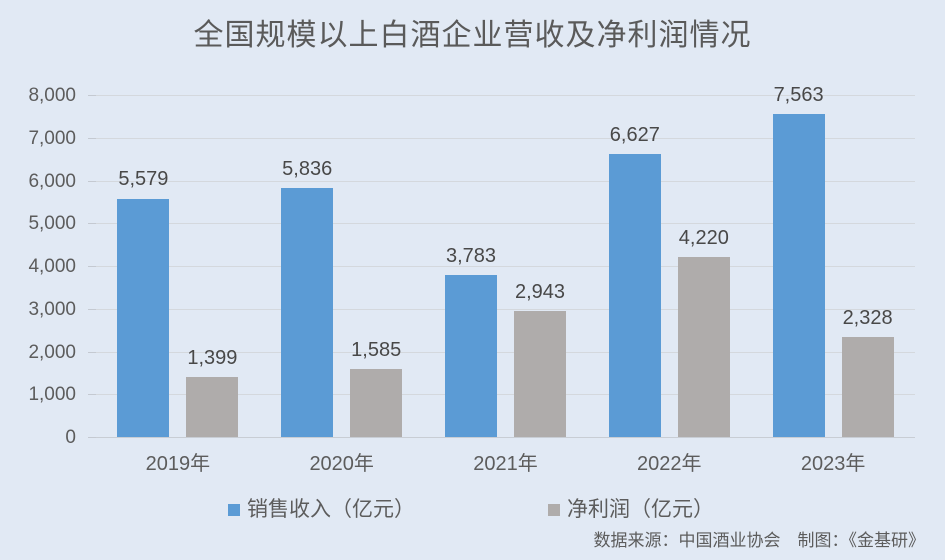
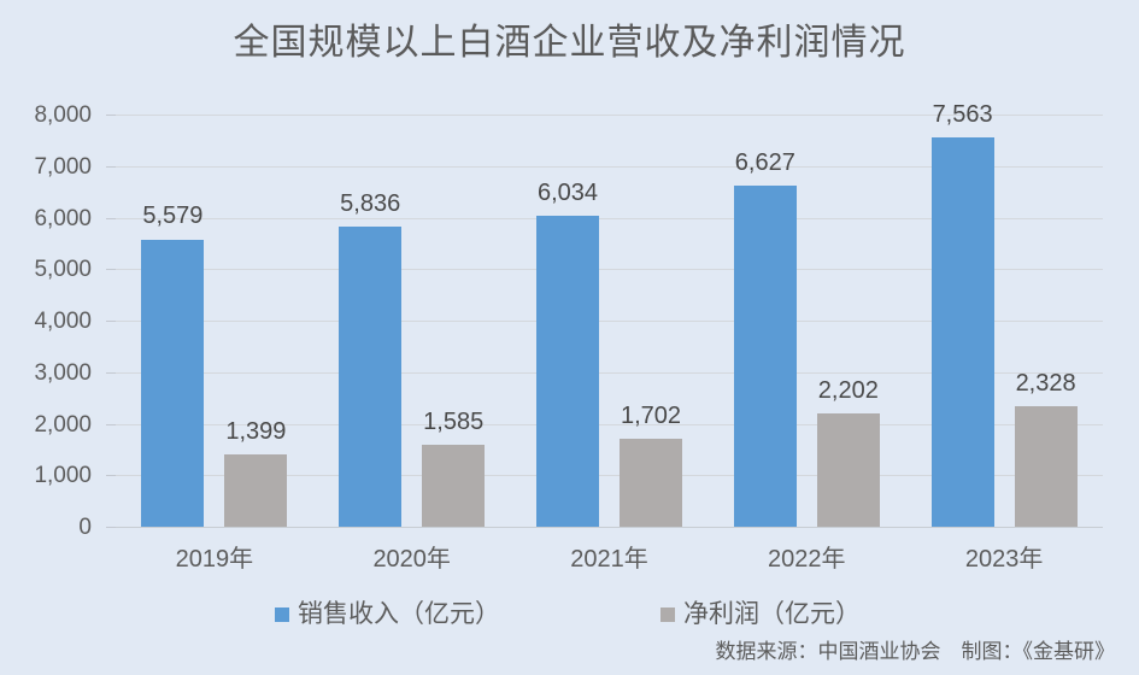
销售收入（亿元）/2021年: 3,783 -> 6,034
净利润（亿元）/2021年: 2,943 -> 1,702
净利润（亿元）/2022年: 4,220 -> 2,202
